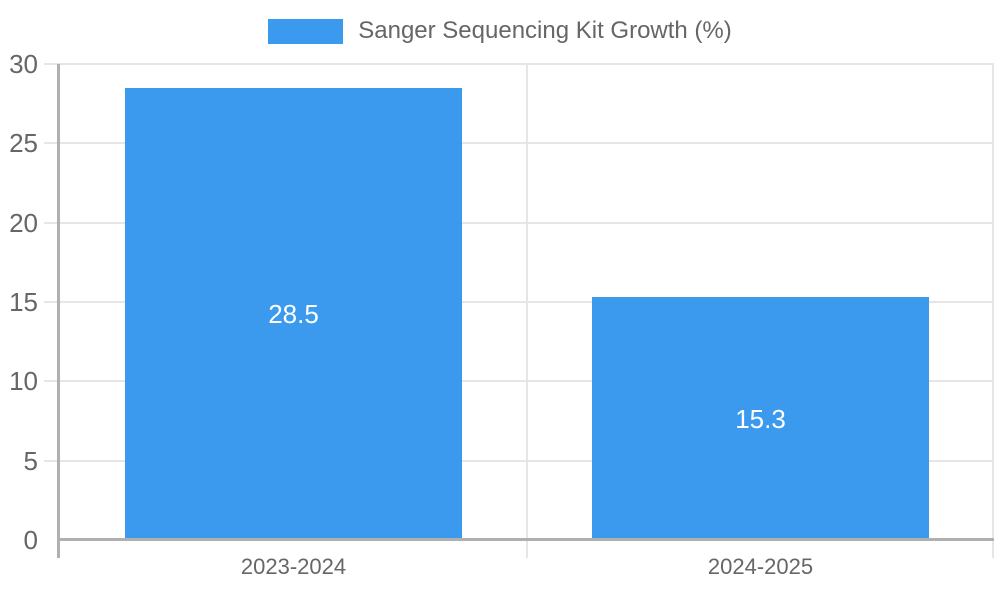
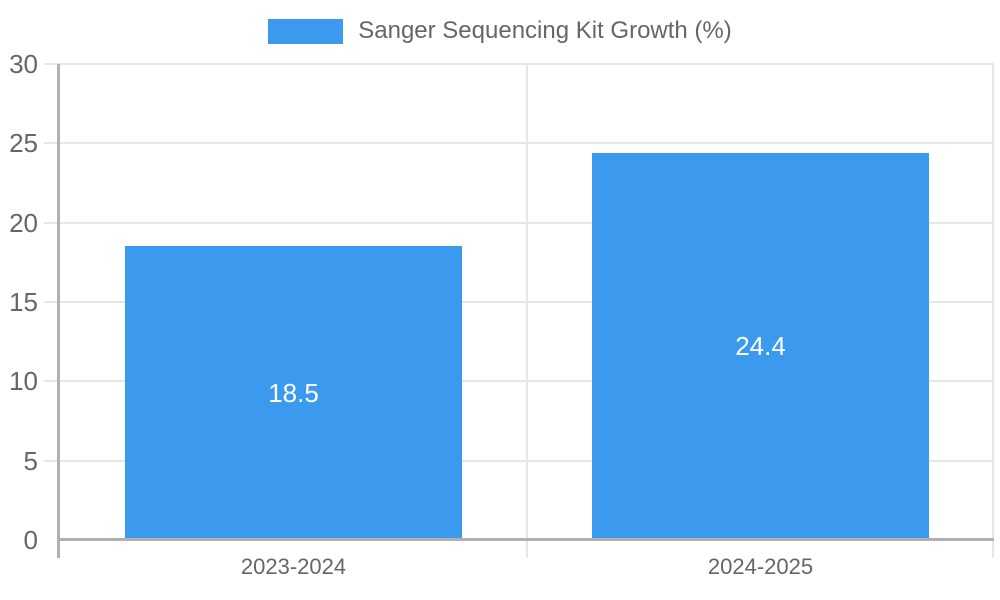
2023-2024: 28.5 -> 18.5
2024-2025: 15.3 -> 24.4
